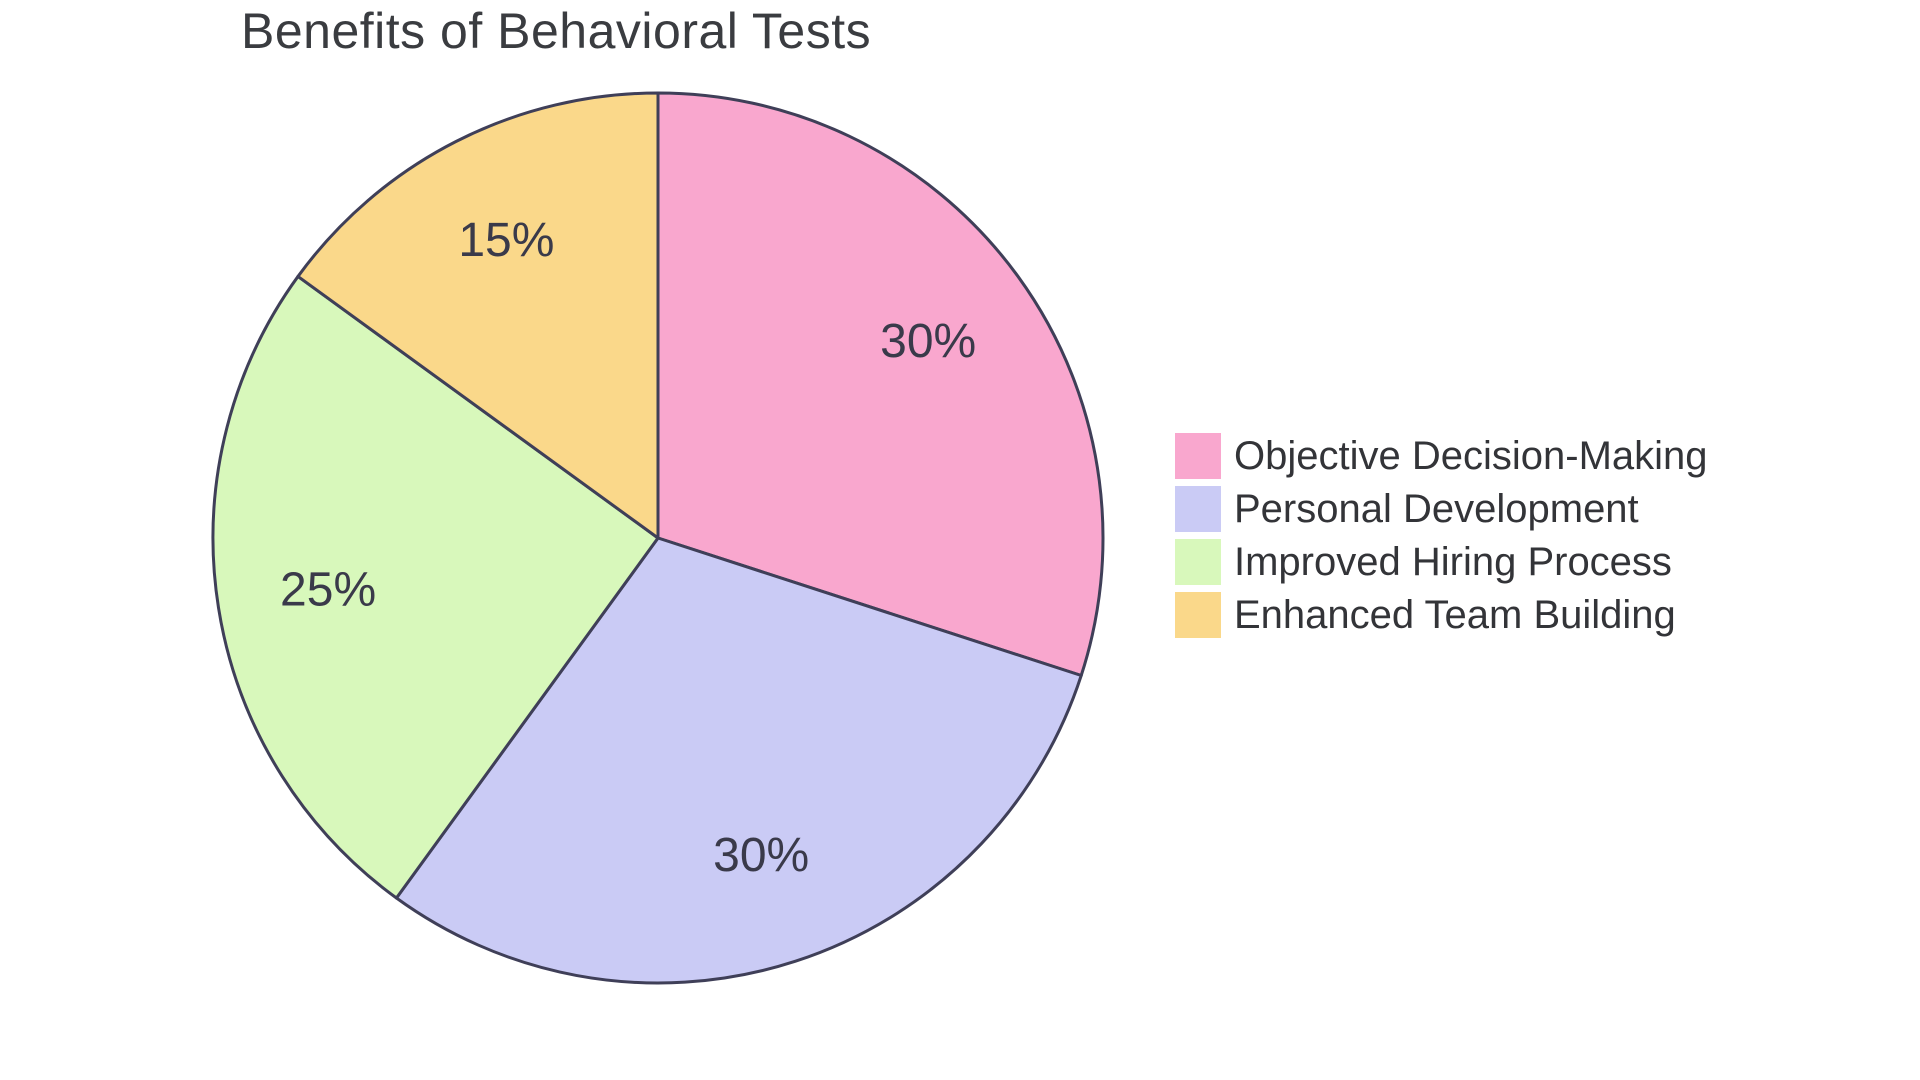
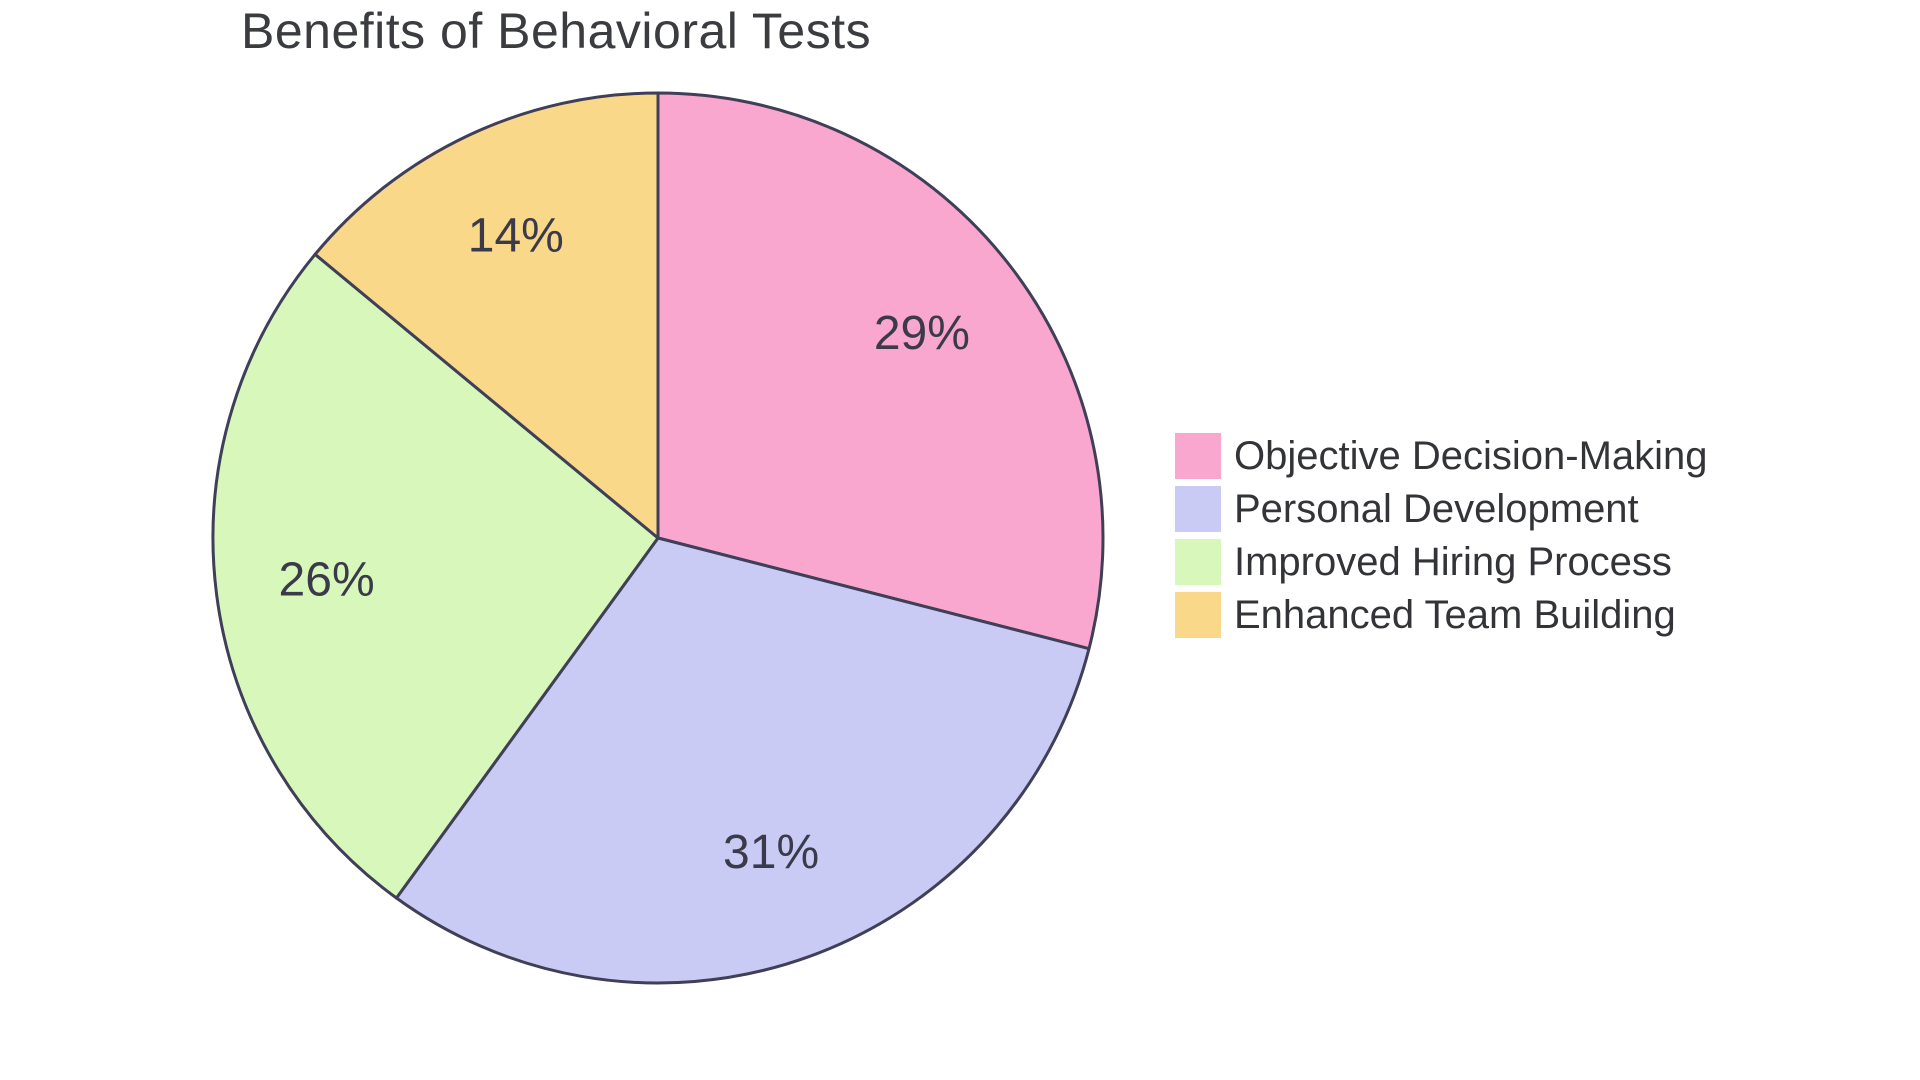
Objective Decision-Making: 30% -> 29%
Personal Development: 30% -> 31%
Improved Hiring Process: 25% -> 26%
Enhanced Team Building: 15% -> 14%
